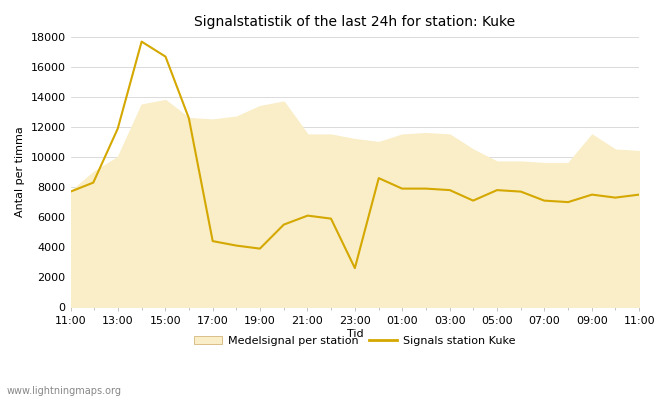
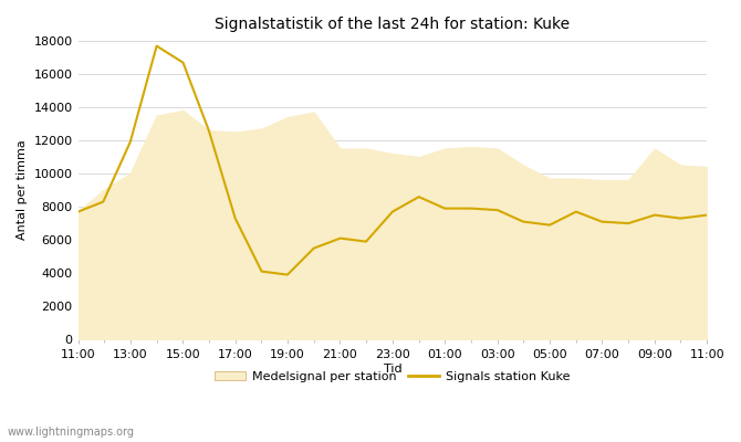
Signals station Kuke/17:00: 4400 -> 7300
Signals station Kuke/23:00: 2600 -> 7700
Signals station Kuke/05:00: 7800 -> 6900
